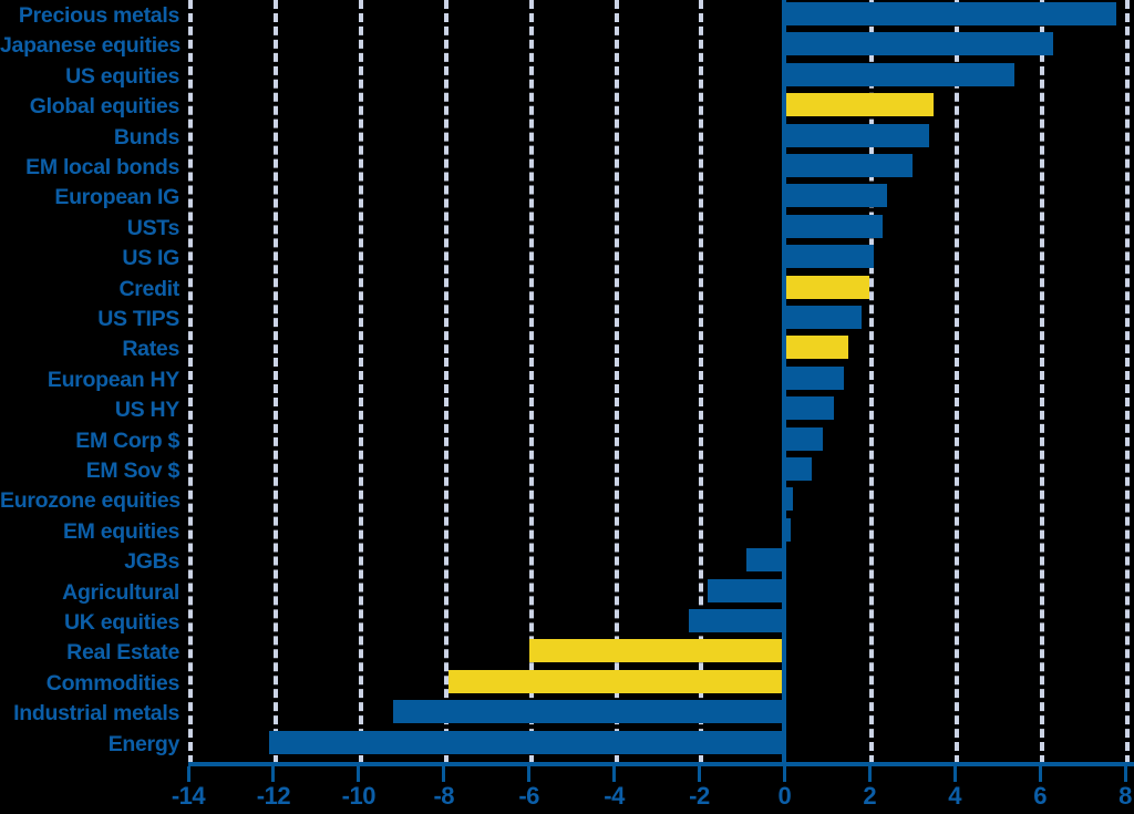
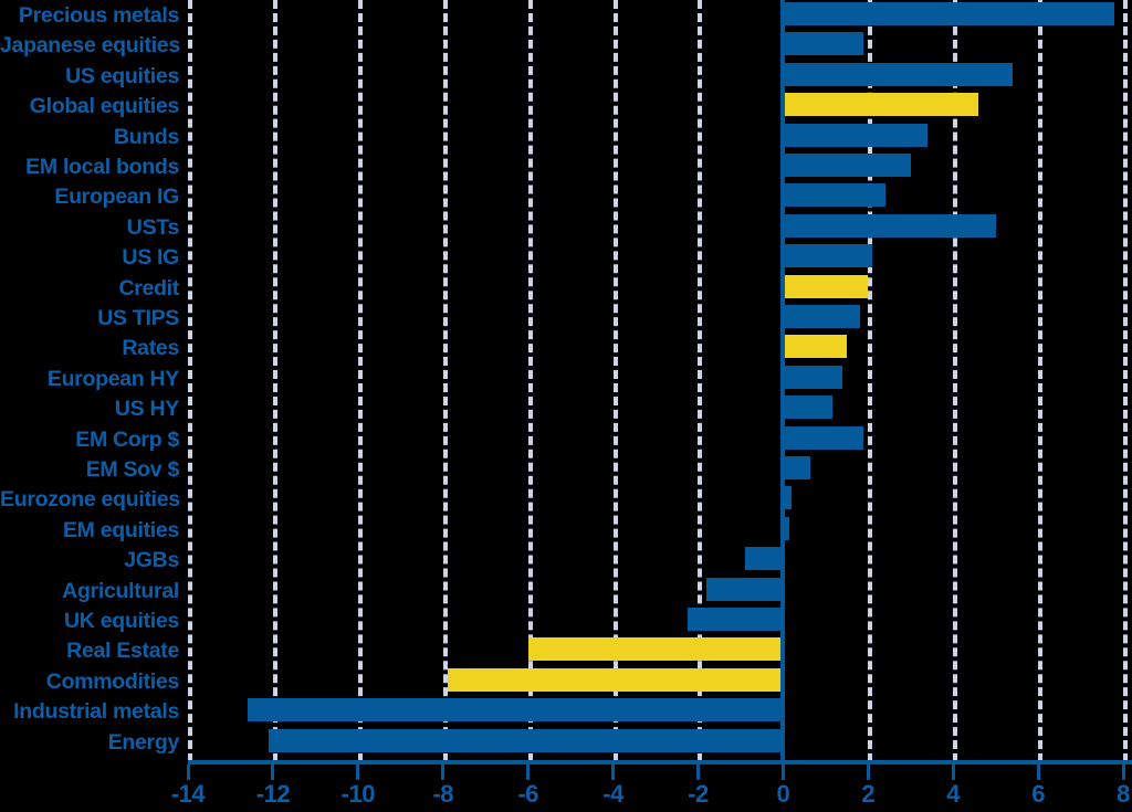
Japanese equities: 6.3 -> 1.9
Global equities: 3.5 -> 4.6
USTs: 2.3 -> 5.0
EM Corp $: 0.9 -> 1.9
Industrial metals: -9.2 -> -12.6
